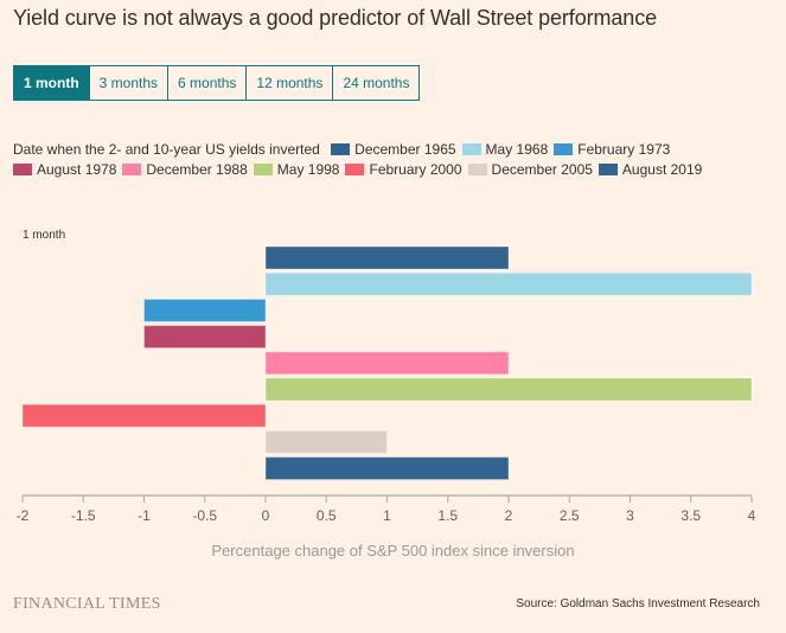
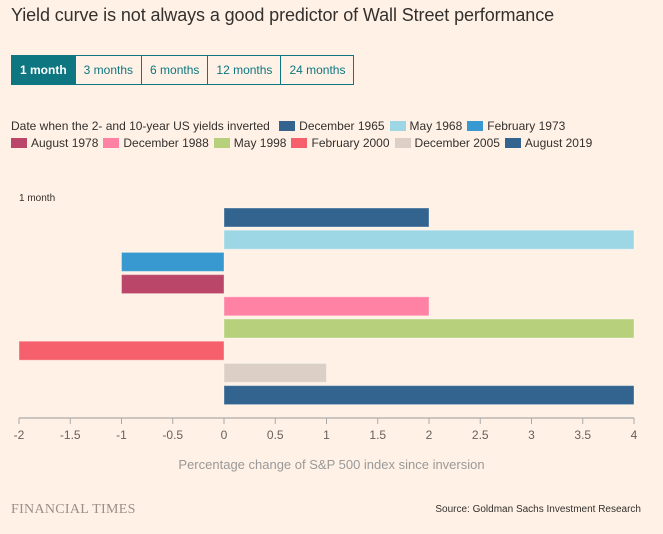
August 2019: 2 -> 4
